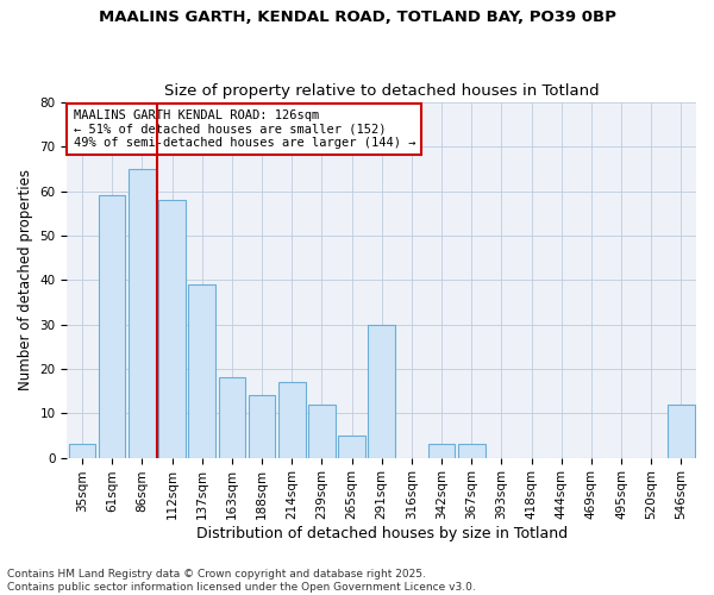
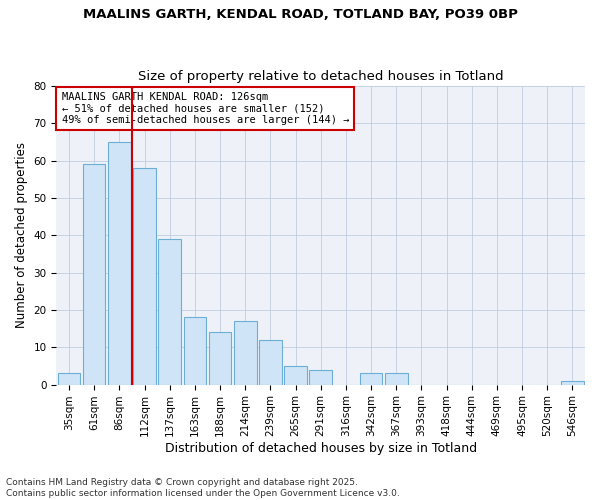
291sqm: 30 -> 4
546sqm: 12 -> 1
